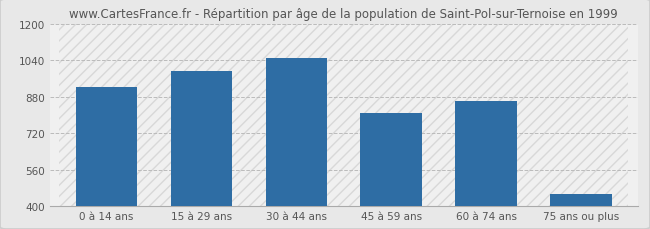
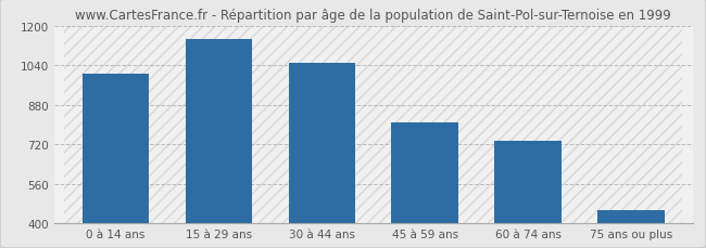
0 à 14 ans: 925 -> 1005
15 à 29 ans: 995 -> 1148
60 à 74 ans: 860 -> 736
